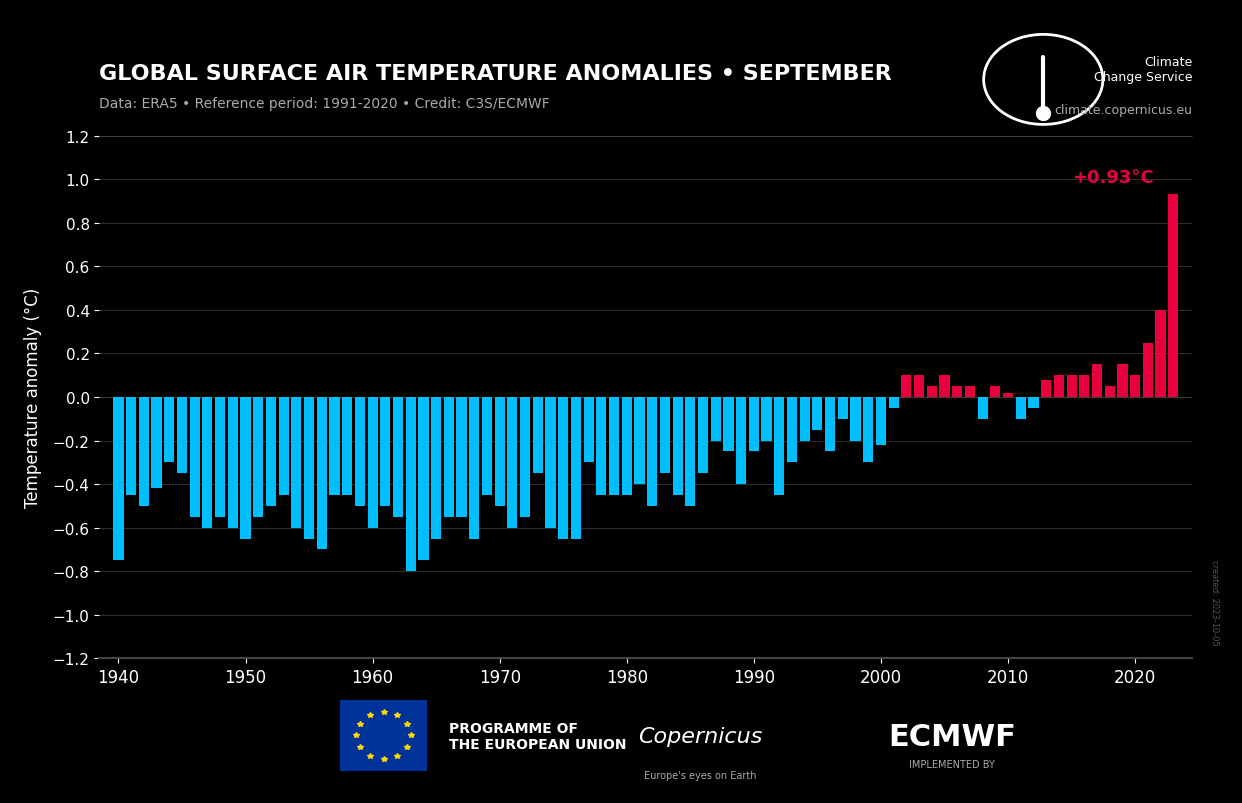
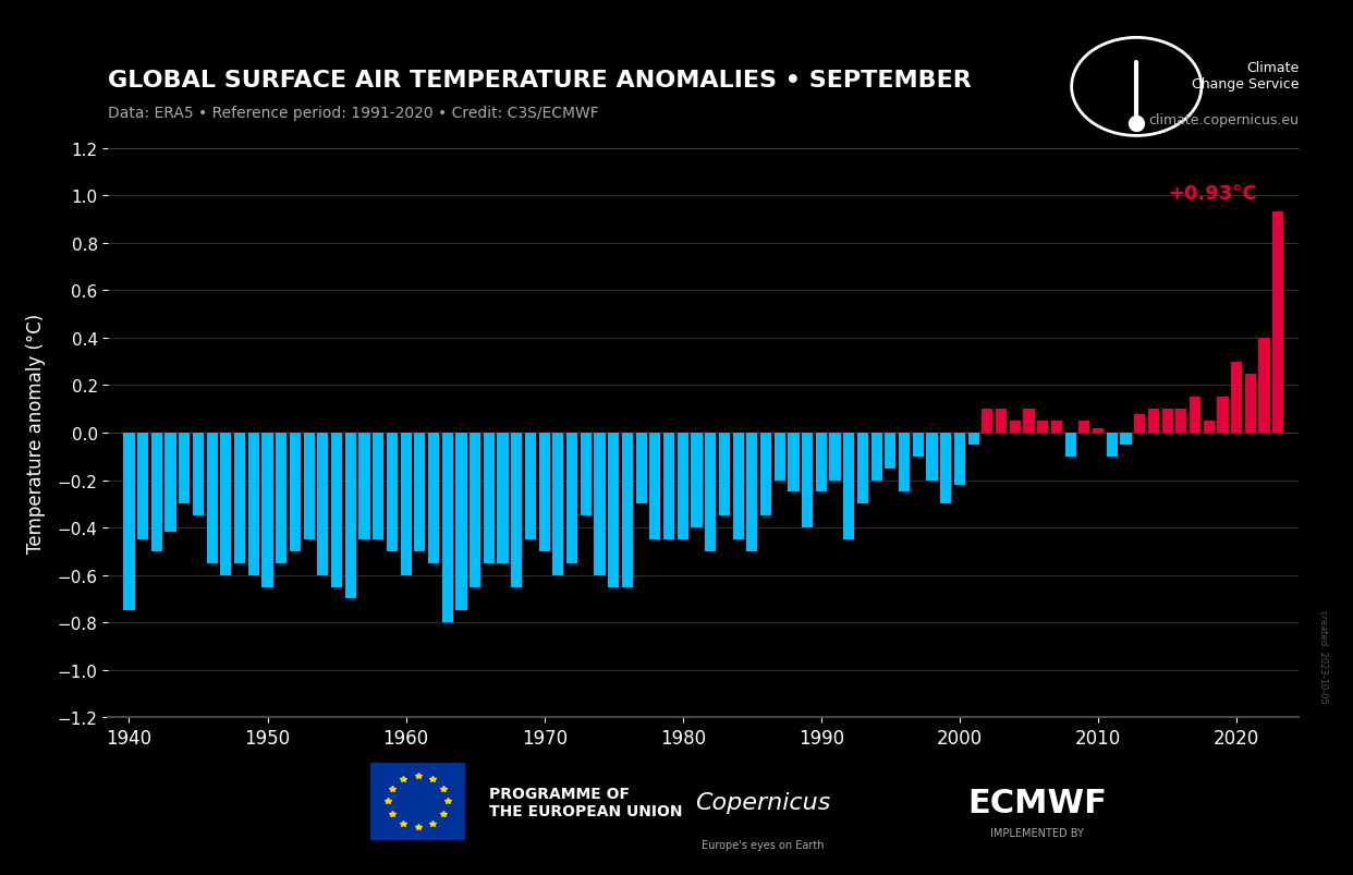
2020: 0.10 -> 0.30
